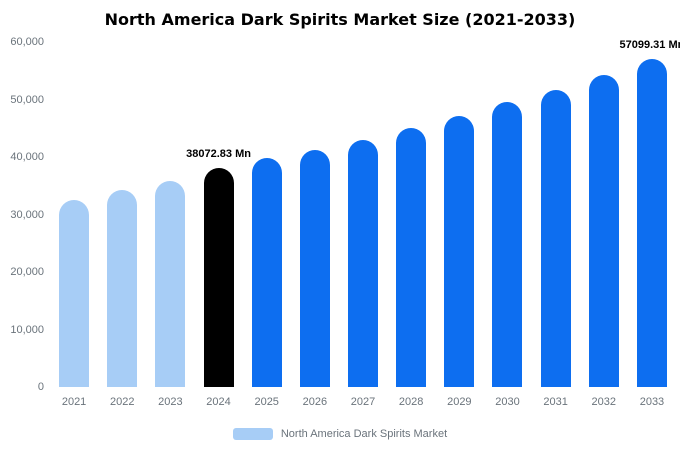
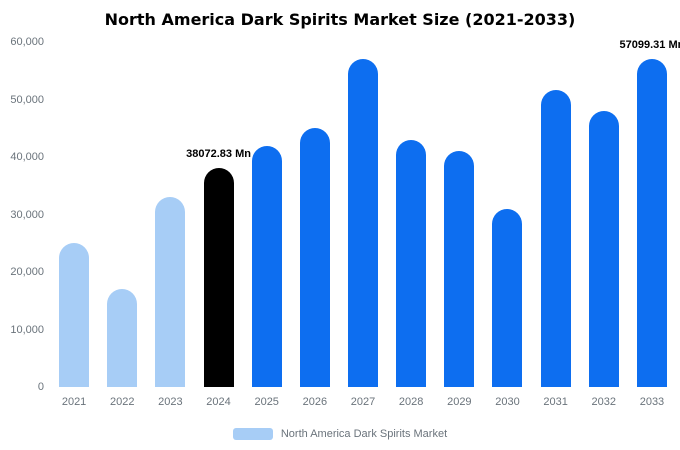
2021: 33000 -> 25000
2022: 34000 -> 17000
2023: 36000 -> 33000
2025: 40000 -> 42000
2026: 41000 -> 45000
2027: 43000 -> 57000
2028: 45000 -> 43000
2029: 47000 -> 41000
2030: 50000 -> 31000
2032: 54000 -> 48000
